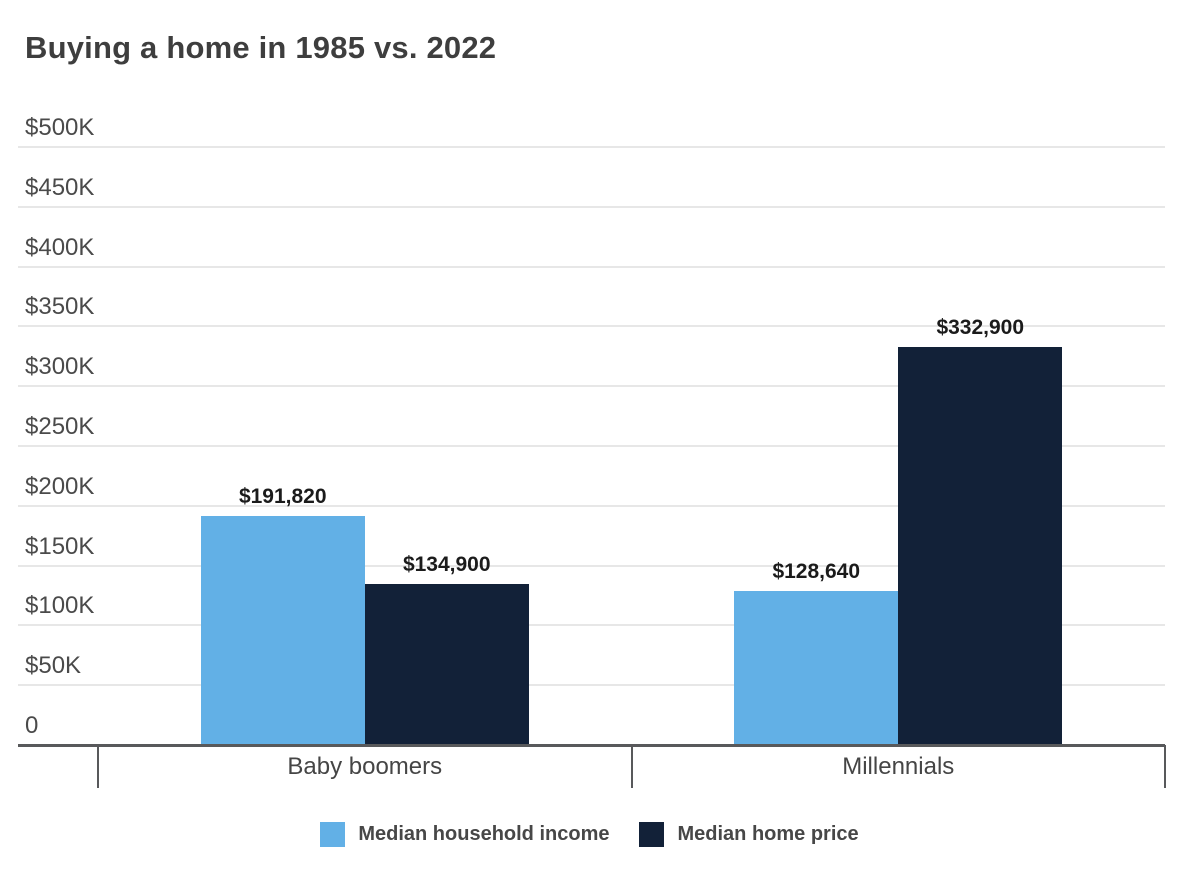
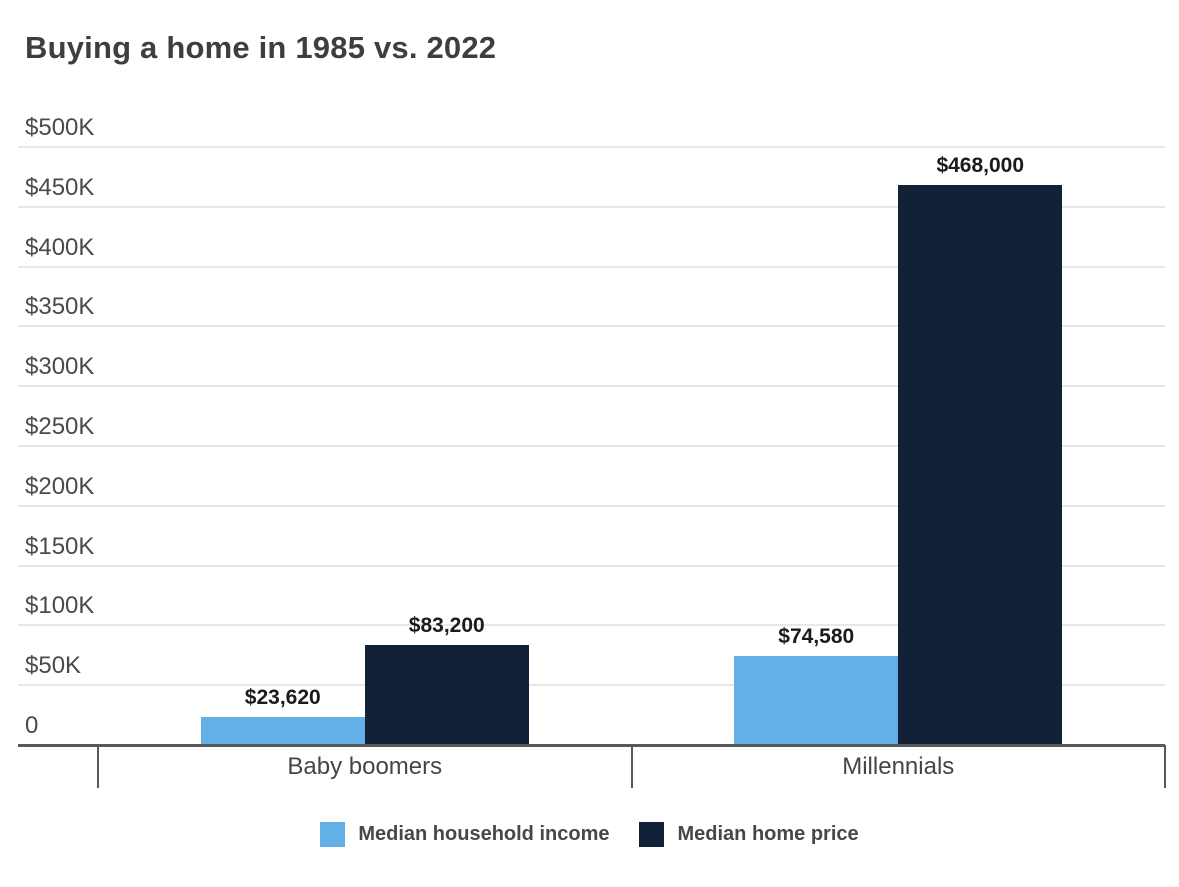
Median household income/Baby boomers: $191,820 -> $23,620
Median home price/Baby boomers: $134,900 -> $83,200
Median household income/Millennials: $128,640 -> $74,580
Median home price/Millennials: $332,900 -> $468,000
